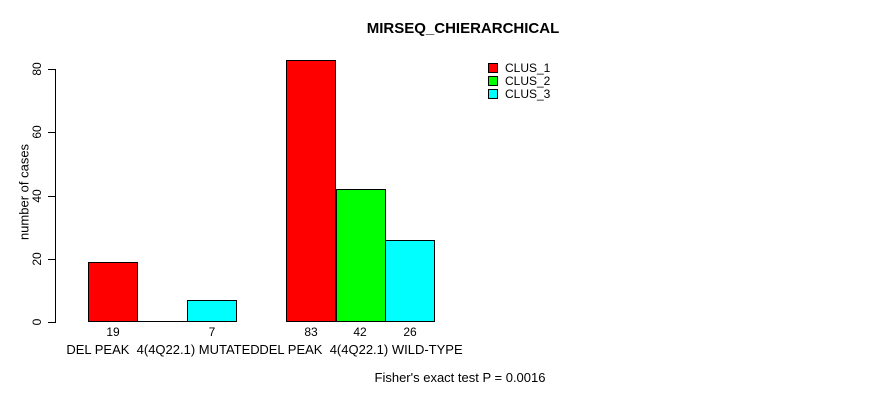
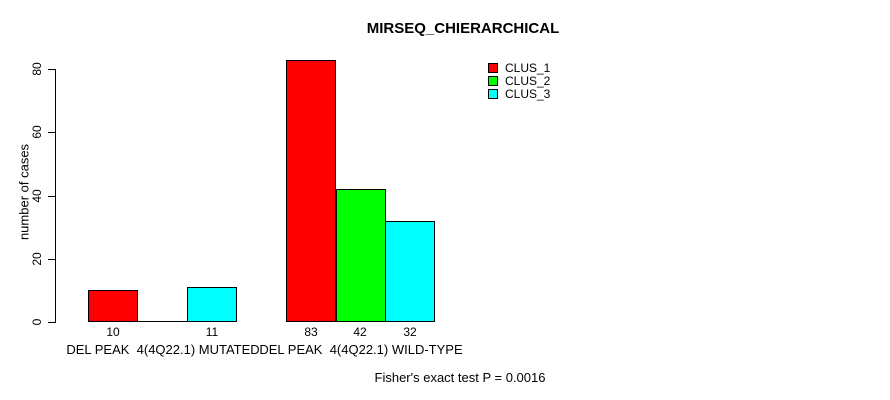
CLUS_1/DEL PEAK 4(4Q22.1) MUTATED: 19 -> 10
CLUS_3/DEL PEAK 4(4Q22.1) MUTATED: 7 -> 11
CLUS_3/DEL PEAK 4(4Q22.1) WILD-TYPE: 26 -> 32
